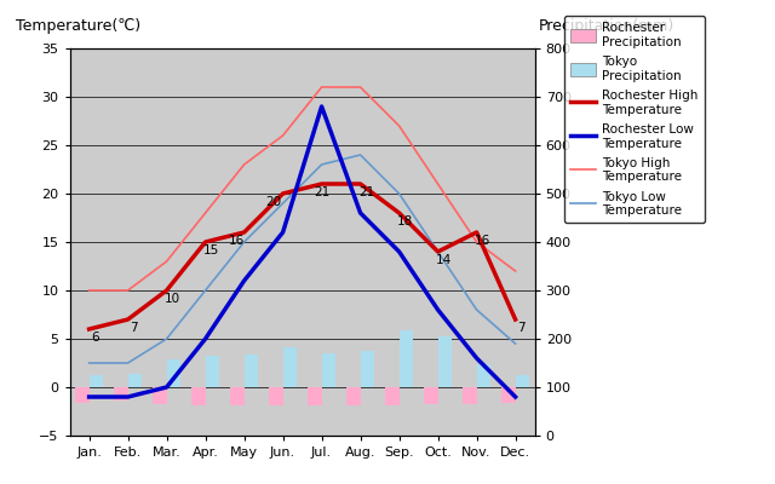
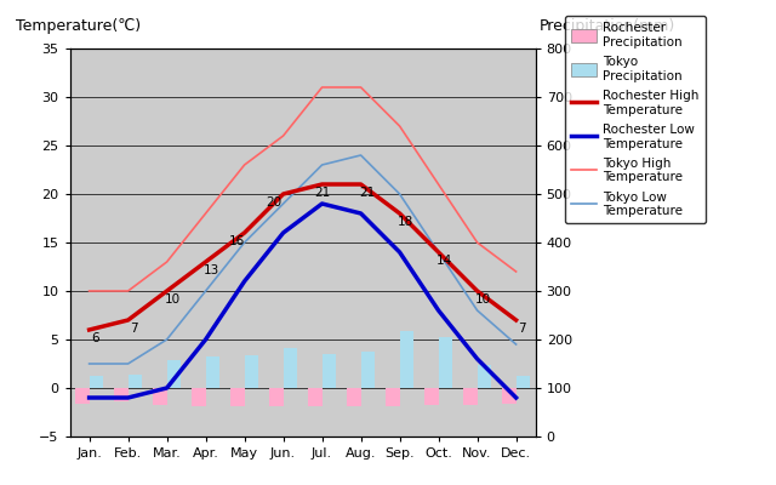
Rochester High Temperature/Apr.: 15 -> 13
Rochester Low Temperature/Jul.: 29 -> 19
Rochester High Temperature/Nov.: 16 -> 10
